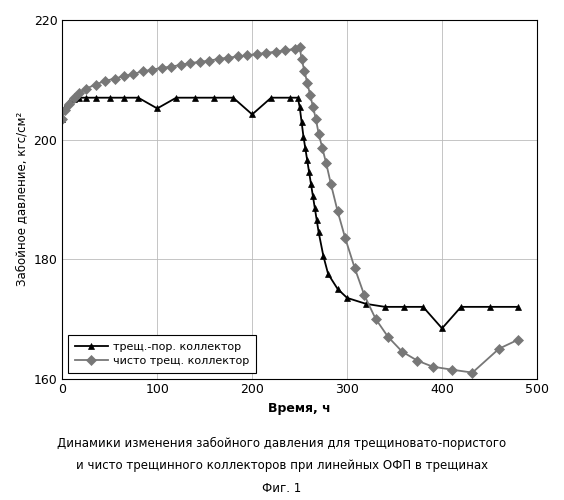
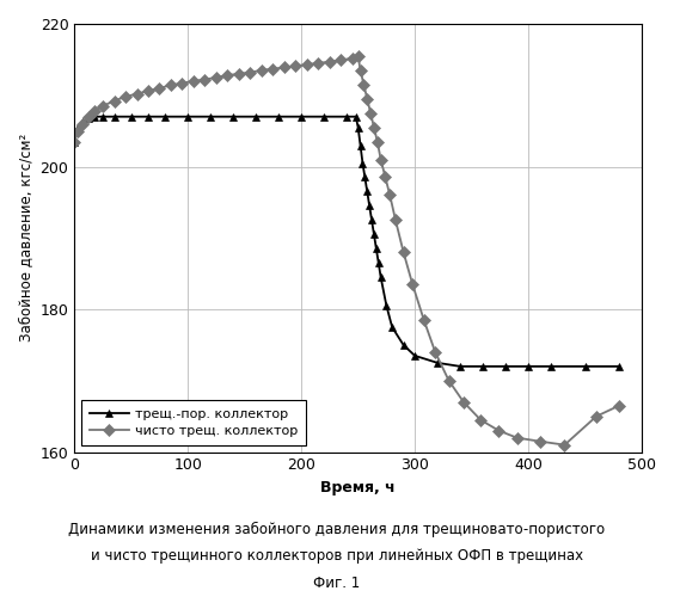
трещ.-пор. коллектор/100: 205.2 -> 207.0
трещ.-пор. коллектор/200: 204.2 -> 207.0
трещ.-пор. коллектор/400: 168.4 -> 172.0
